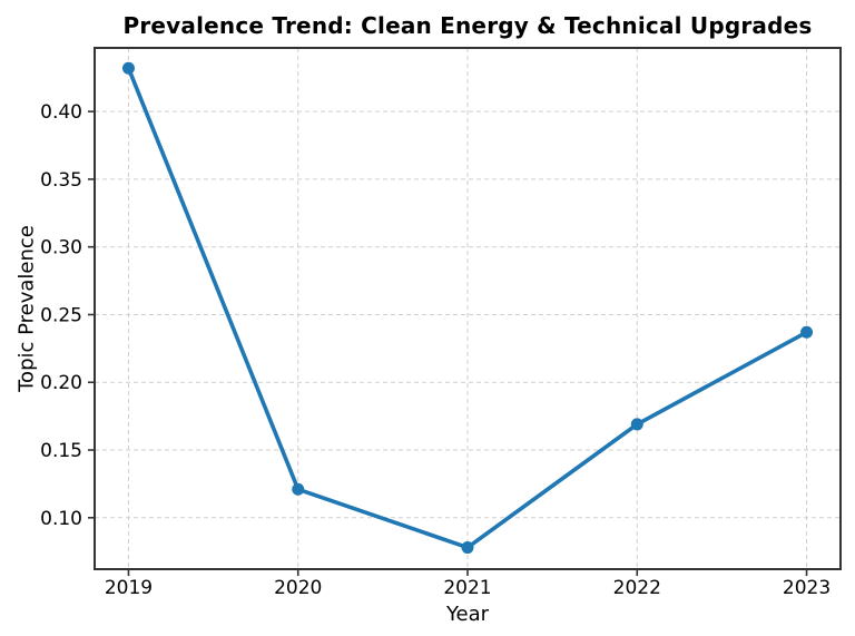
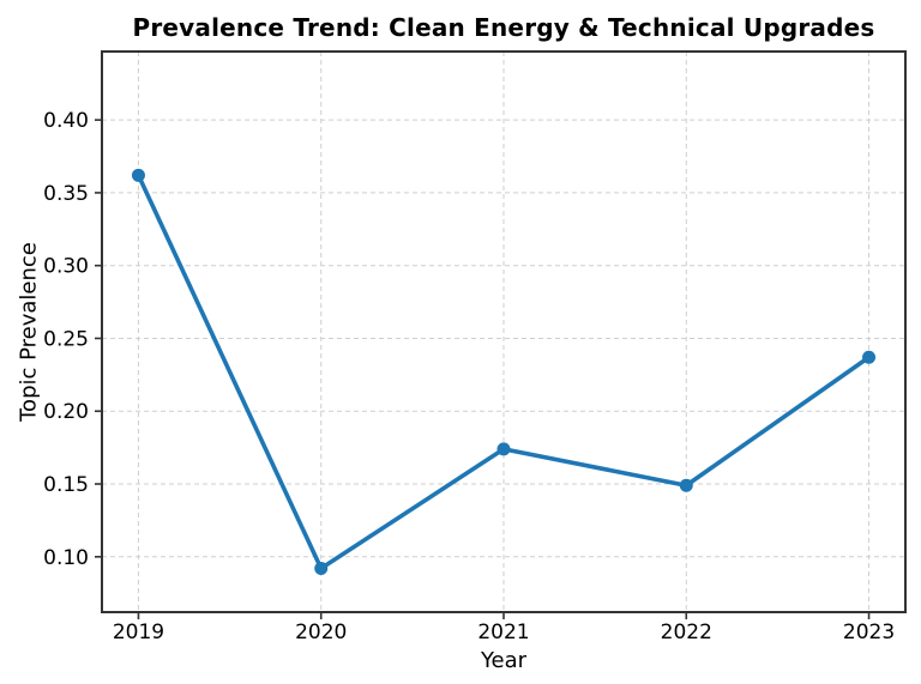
2019: 0.432 -> 0.362
2020: 0.121 -> 0.092
2021: 0.078 -> 0.174
2022: 0.169 -> 0.149
